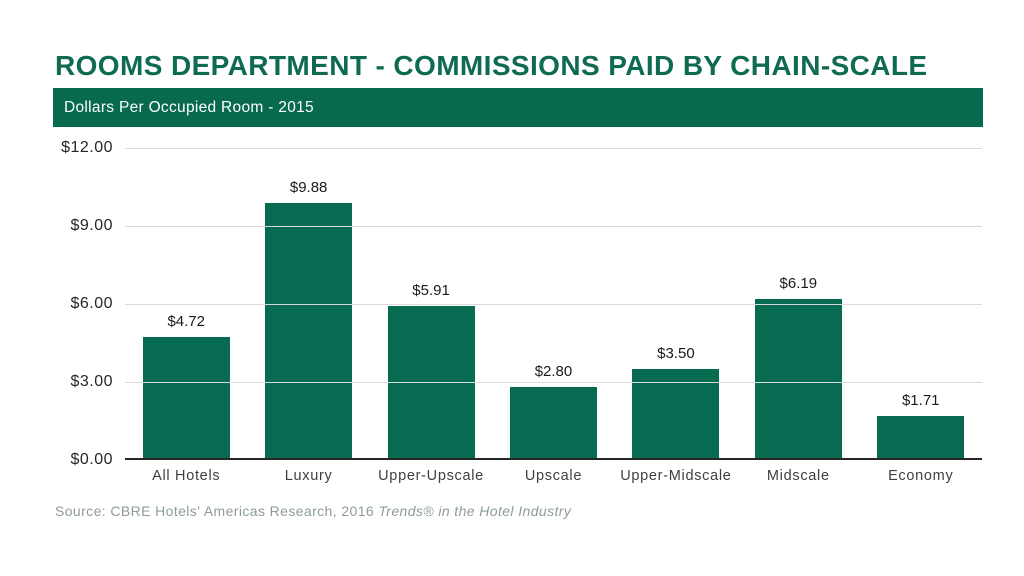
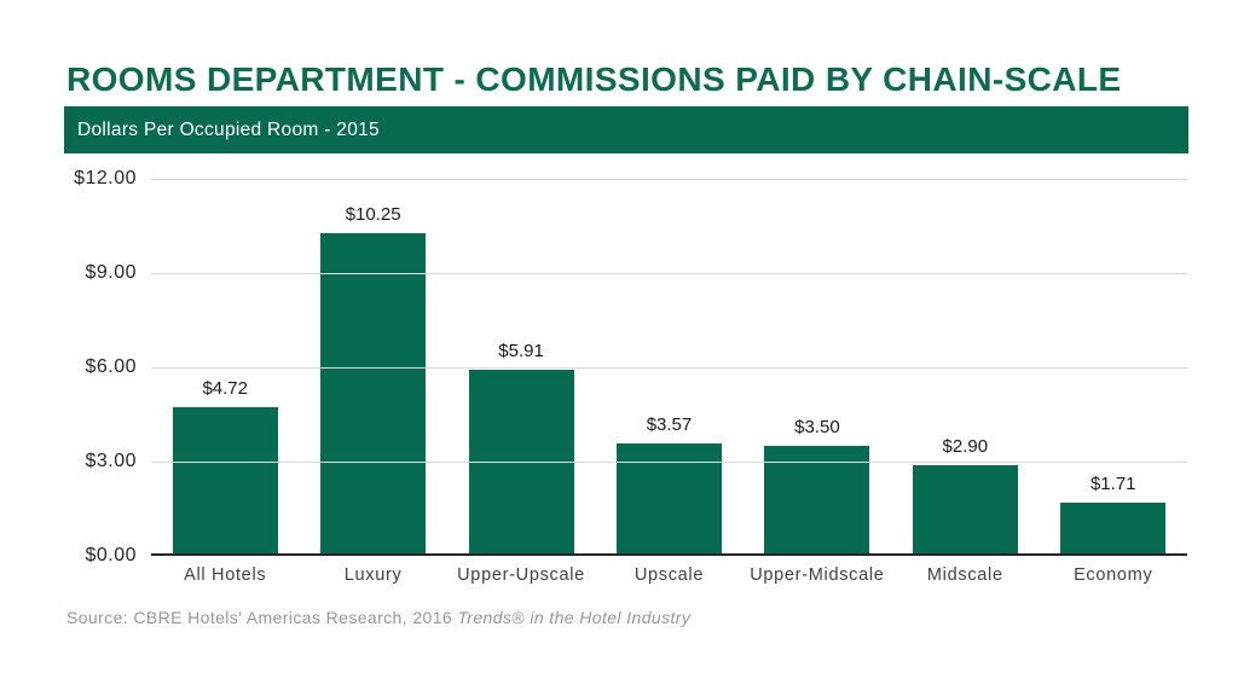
Luxury: $9.88 -> $10.25
Upscale: $2.80 -> $3.57
Midscale: $6.19 -> $2.90
